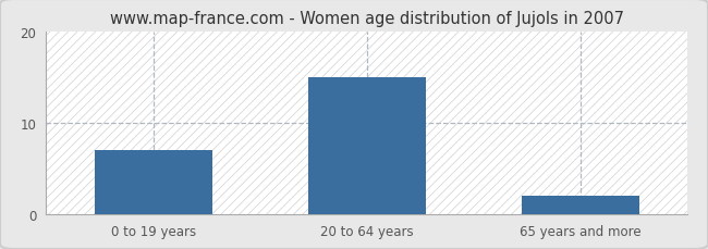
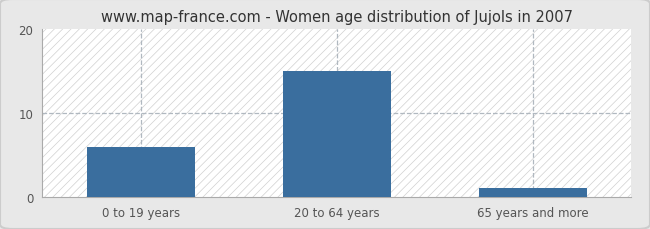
0 to 19 years: 7 -> 6
65 years and more: 2 -> 1
